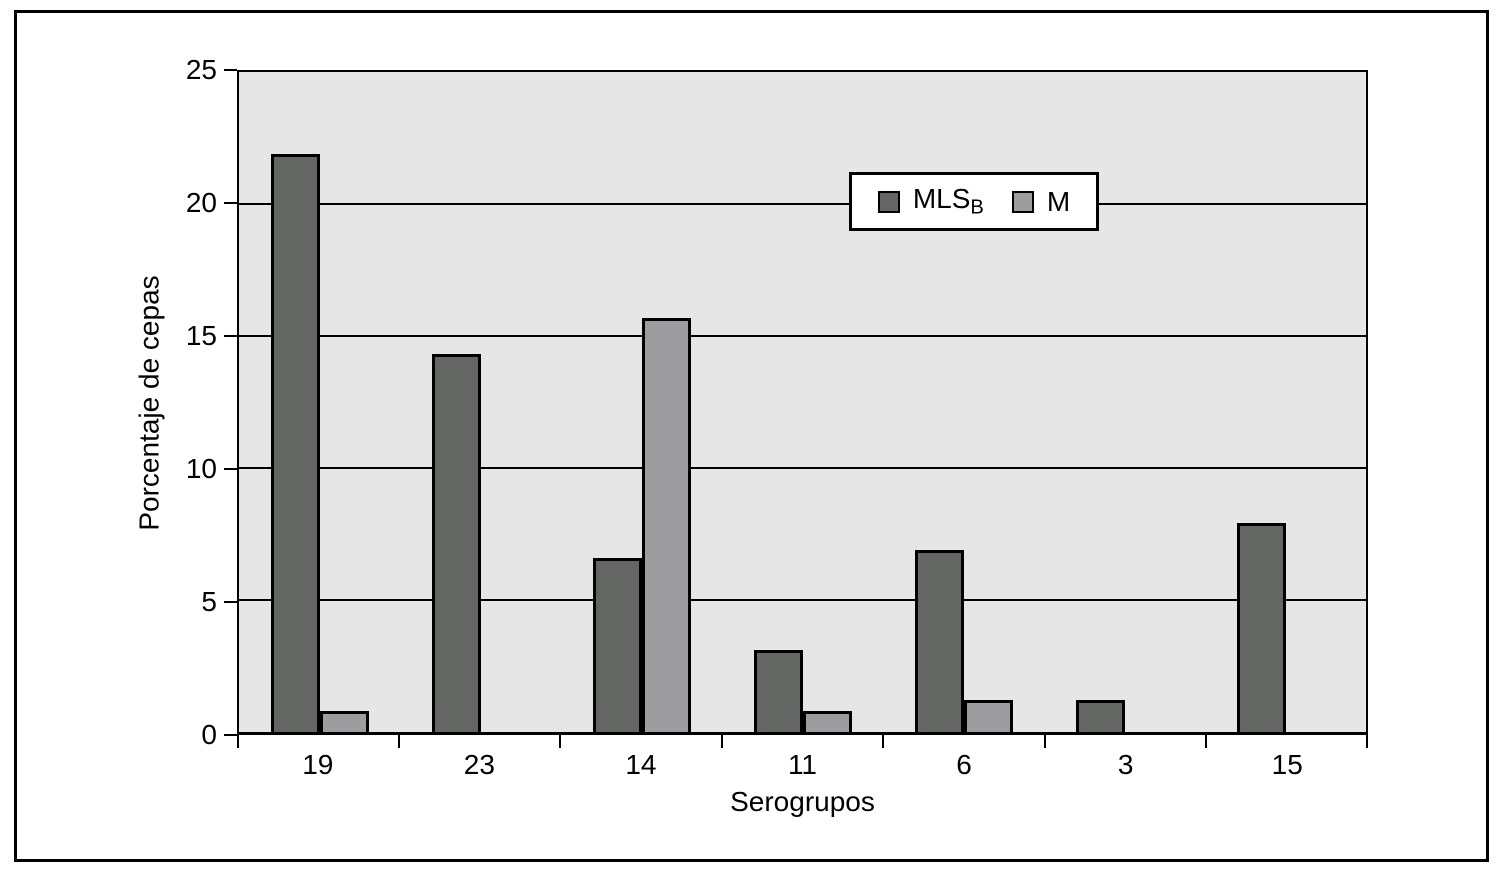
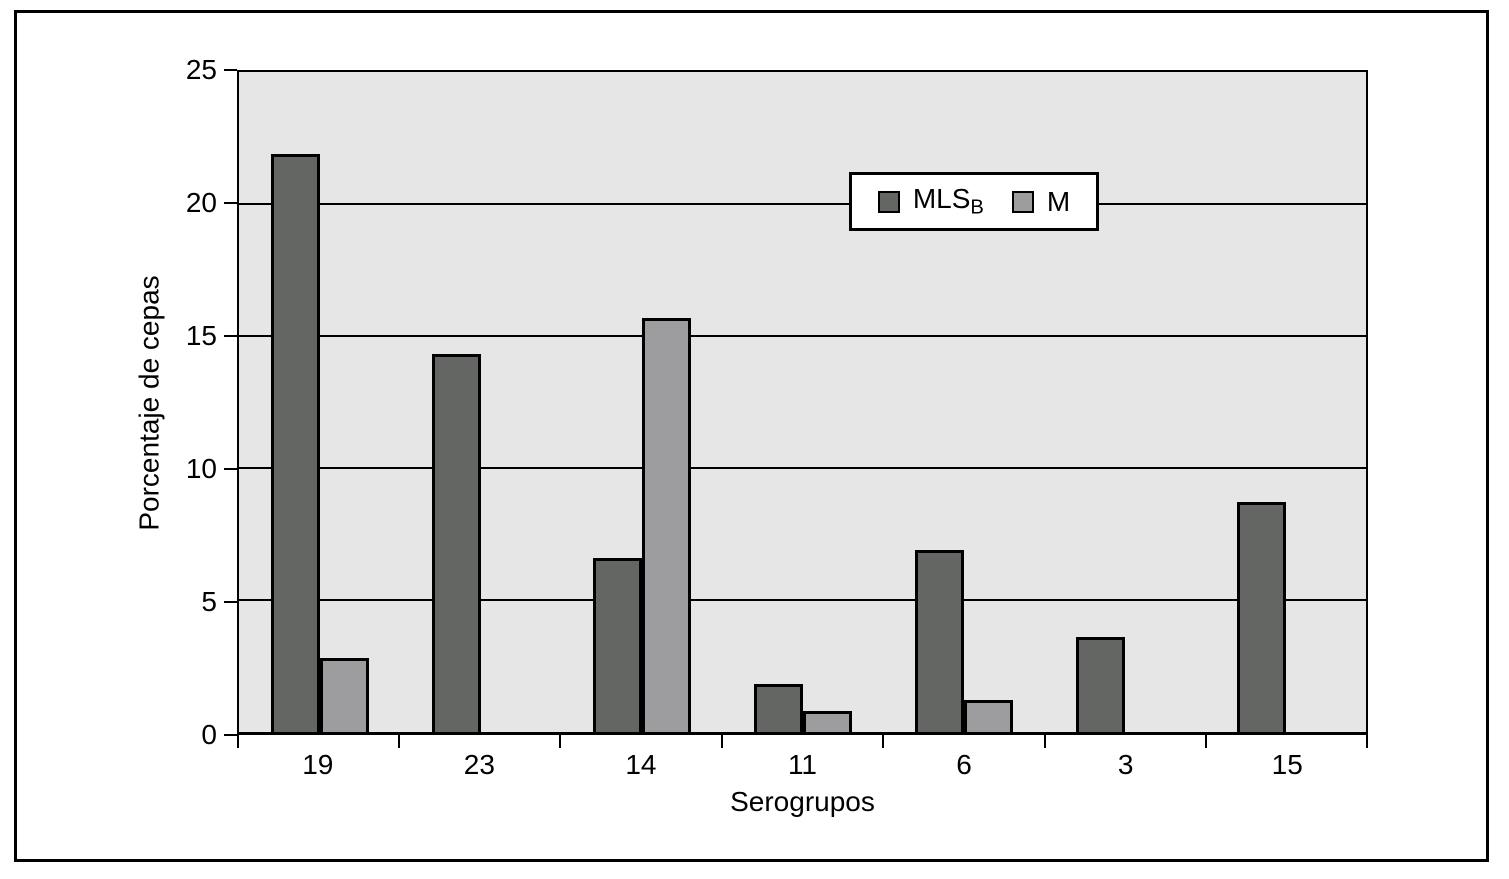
M/19: 0.8 -> 2.8
MLSB/11: 3.1 -> 1.8
MLSB/3: 1.2 -> 3.6
MLSB/15: 7.9 -> 8.7
